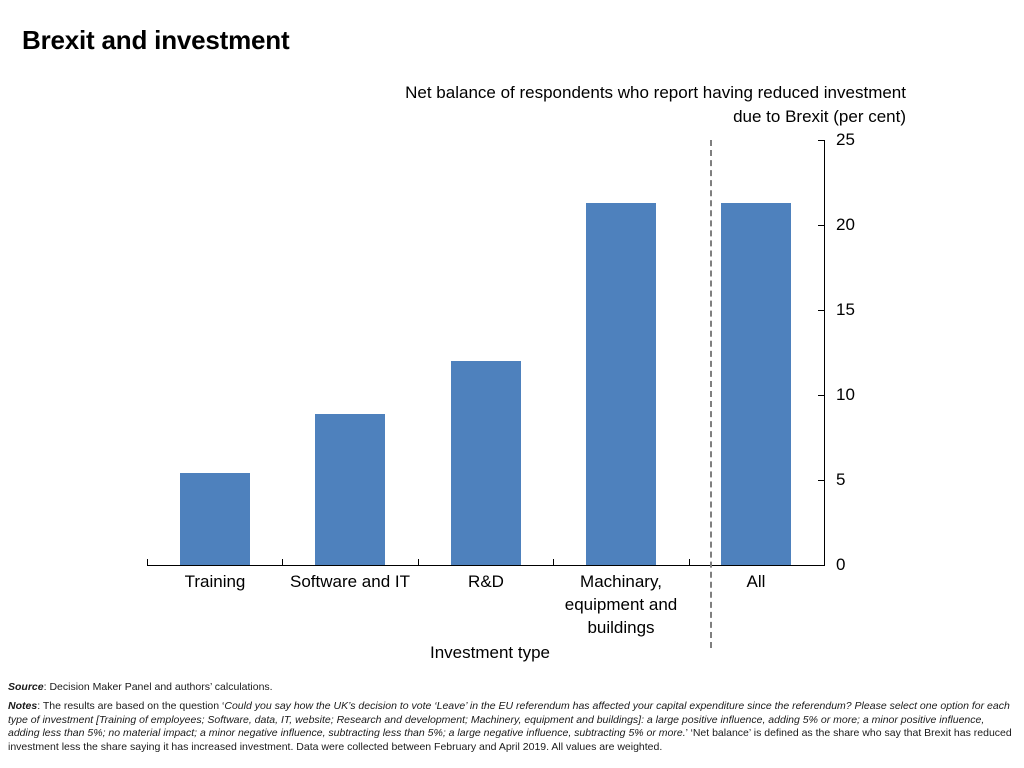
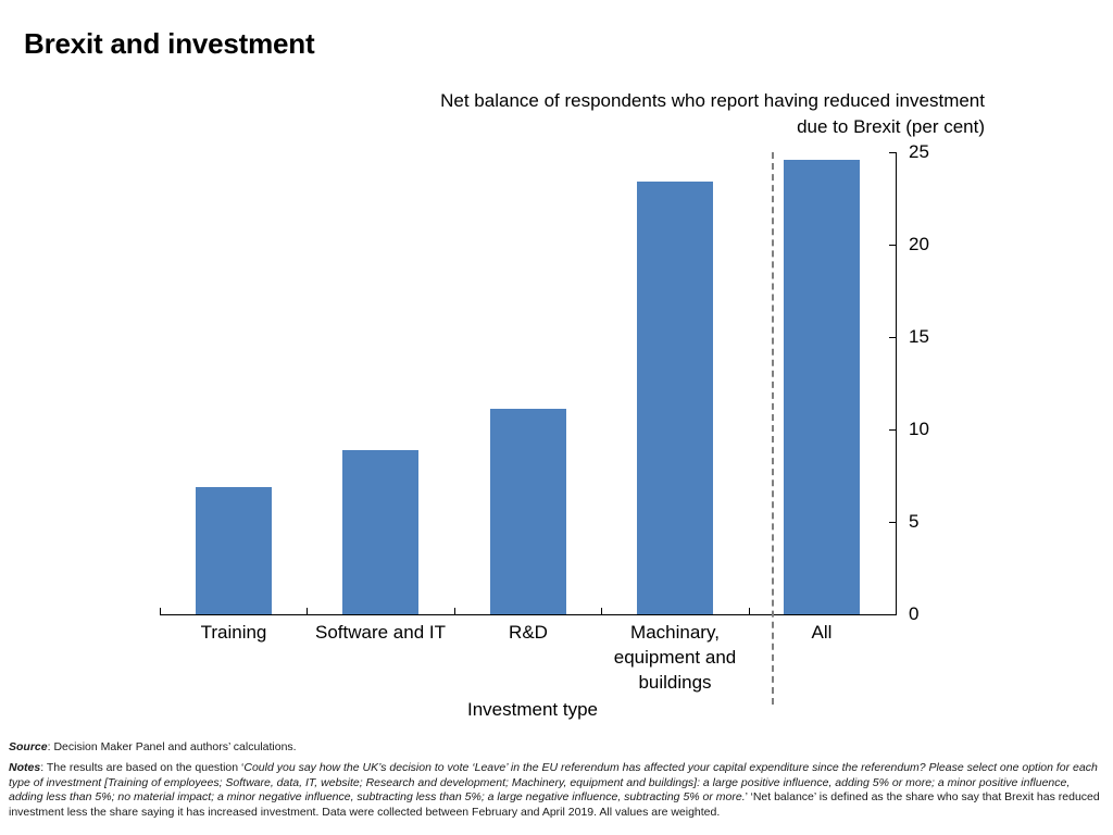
Training: 5.4 -> 6.9
R&D: 12.0 -> 11.1
Machinary, equipment and buildings: 21.3 -> 23.4
All: 21.3 -> 24.6
